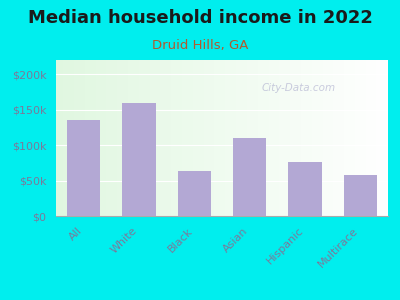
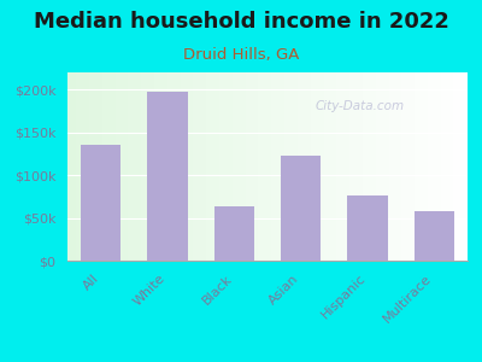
White: $160k -> $198k
Asian: $110k -> $122k
